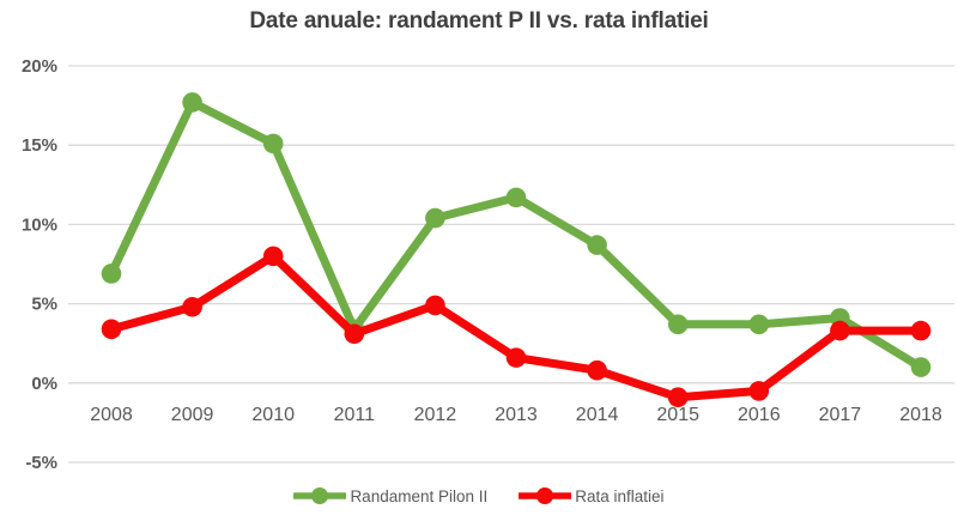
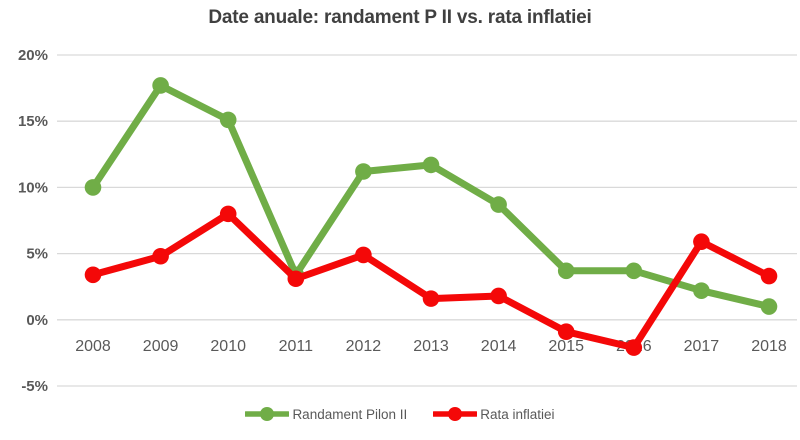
Randament Pilon II/2008: 6.9% -> 10.0%
Randament Pilon II/2012: 10.4% -> 11.2%
Rata inflatiei/2014: 0.8% -> 1.8%
Rata inflatiei/2016: -0.5% -> -2.1%
Randament Pilon II/2017: 4.1% -> 2.2%
Rata inflatiei/2017: 3.3% -> 5.9%
